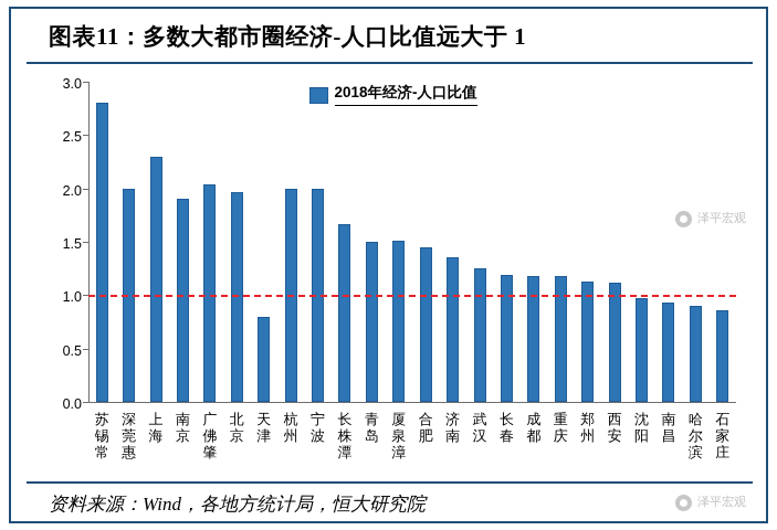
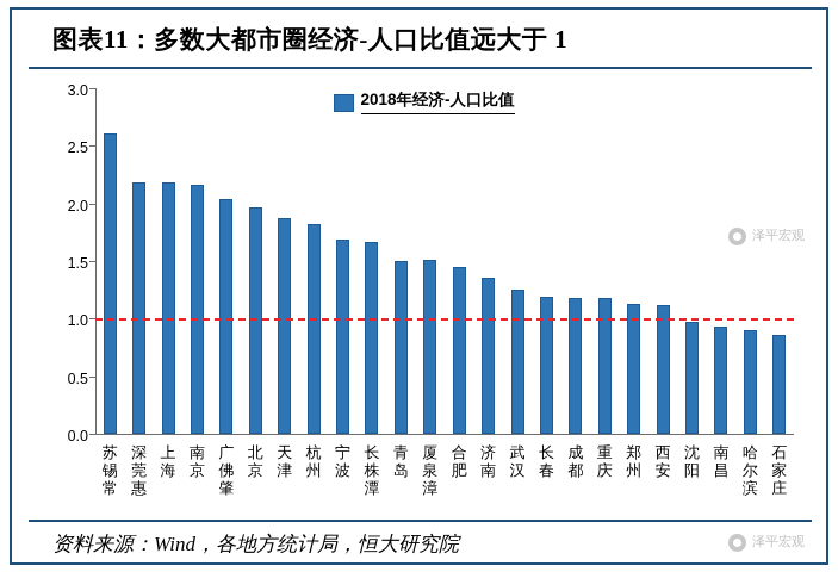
苏锡常: 2.8 -> 2.6
深莞惠: 2.0 -> 2.2
上海: 2.3 -> 2.2
南京: 1.9 -> 2.2
天津: 0.8 -> 1.9
杭州: 2.0 -> 1.8
宁波: 2.0 -> 1.7
